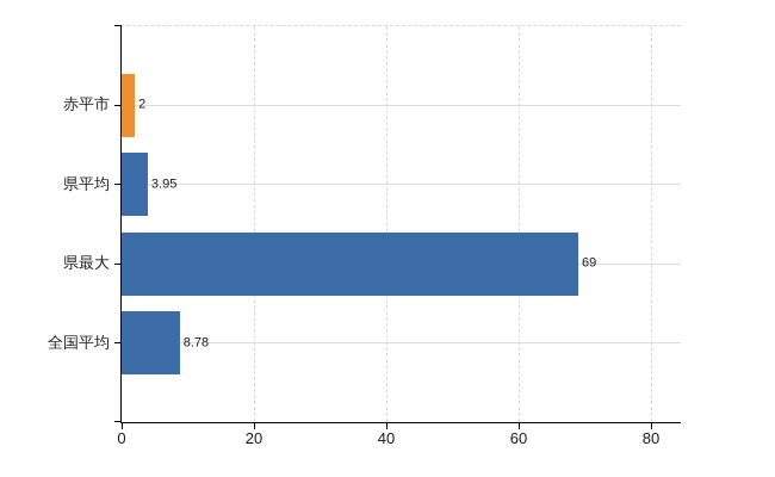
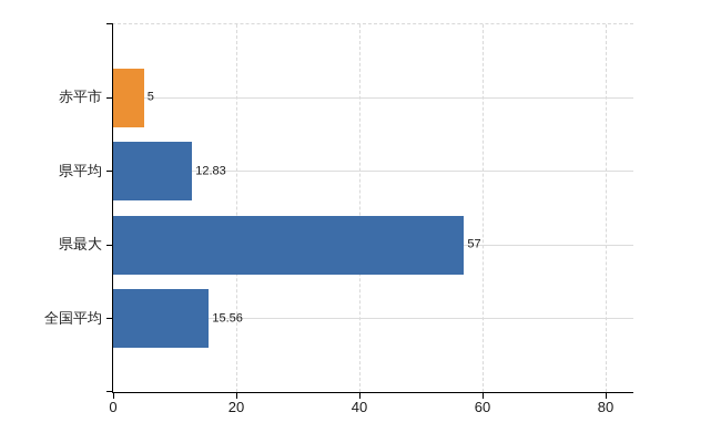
赤平市: 2 -> 5
県平均: 3.95 -> 12.83
県最大: 69 -> 57
全国平均: 8.78 -> 15.56
